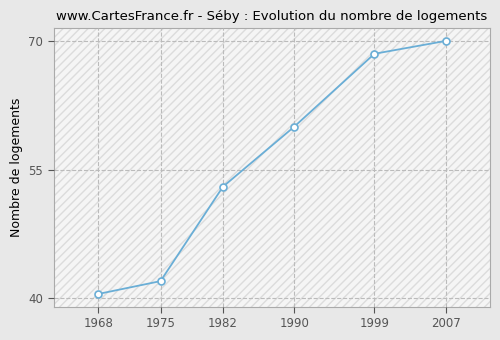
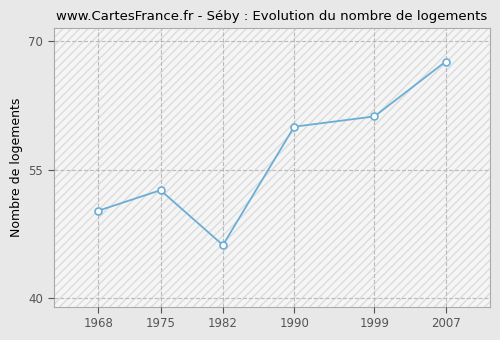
1968: 40.5 -> 50.2
1975: 42.0 -> 52.6
1982: 53.0 -> 46.2
1999: 68.5 -> 61.2
2007: 70.0 -> 67.6
